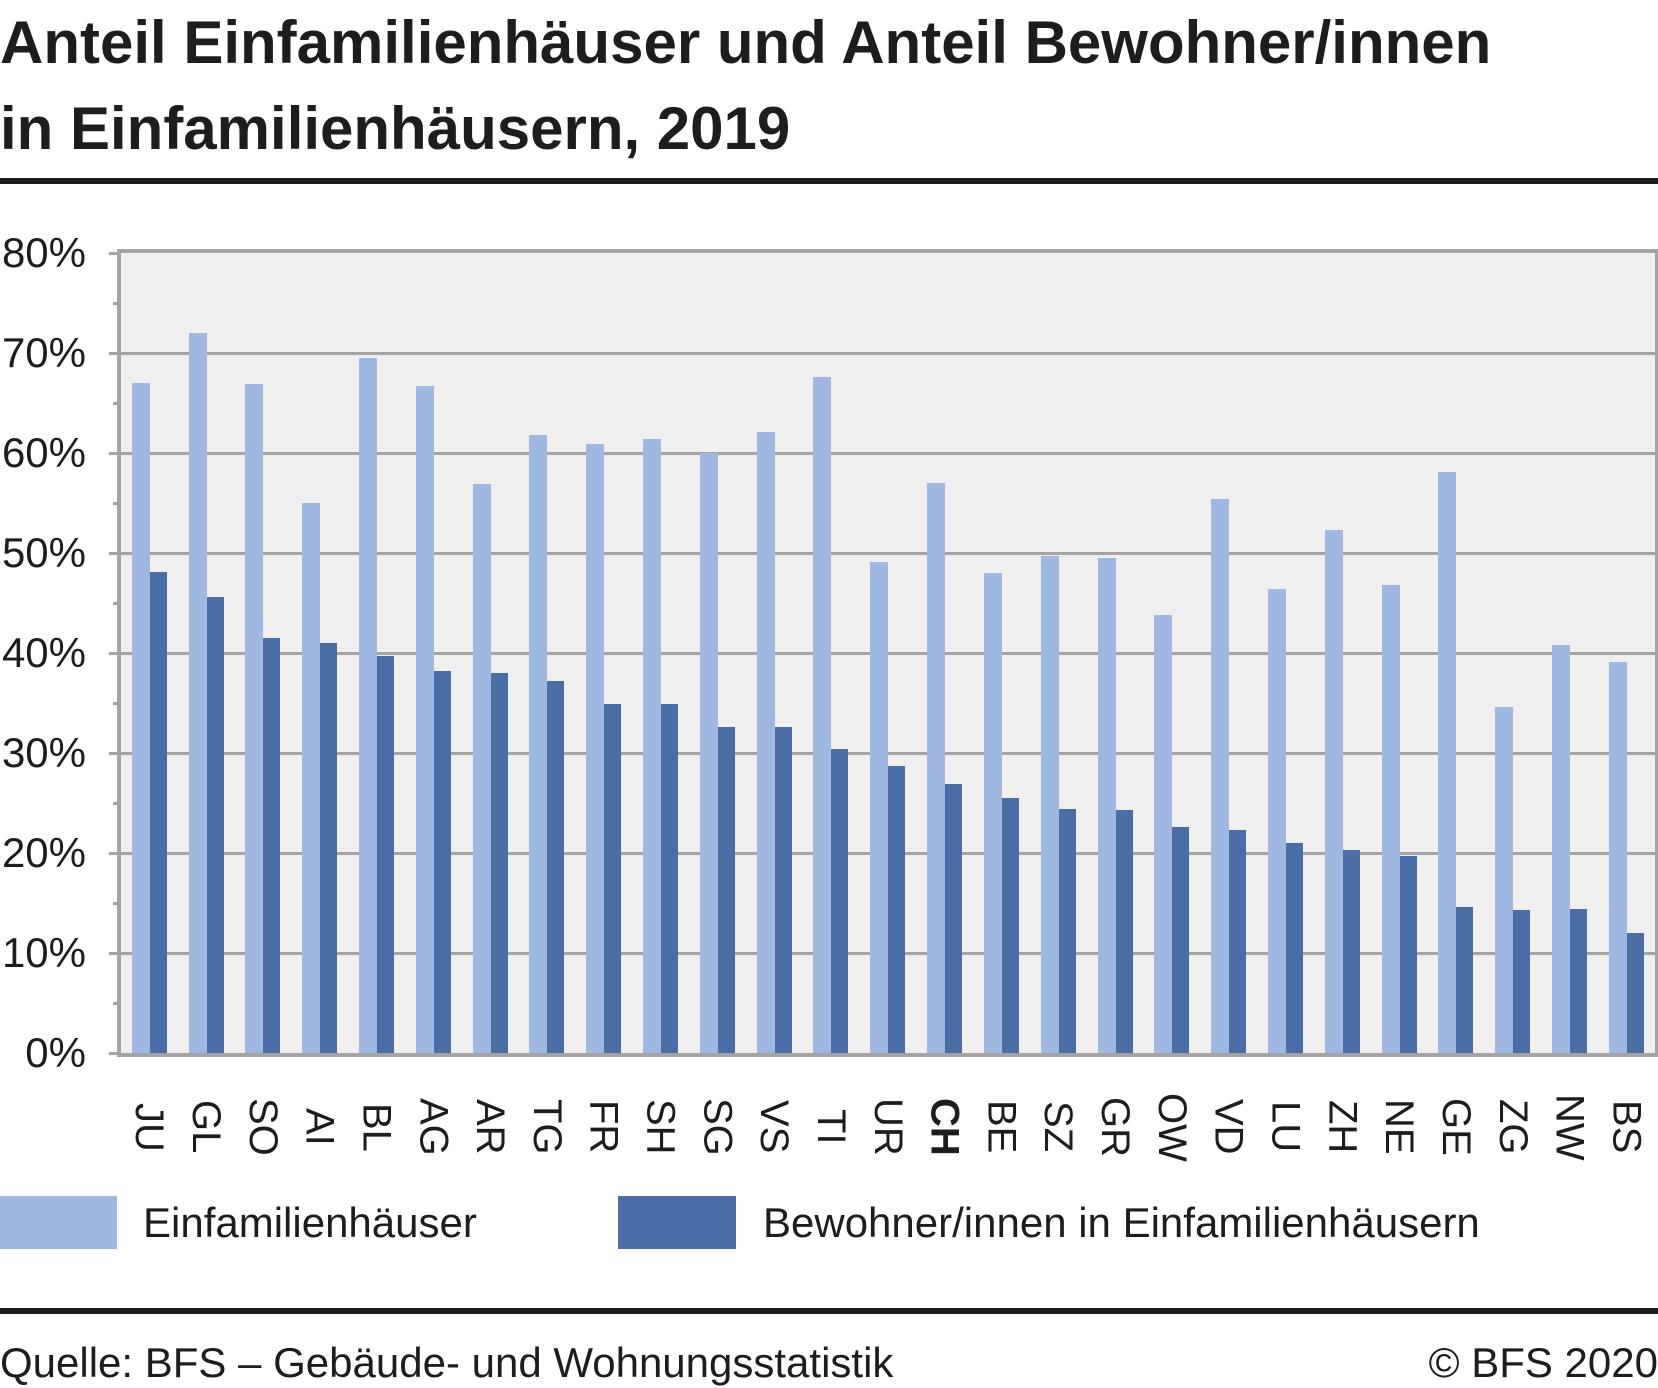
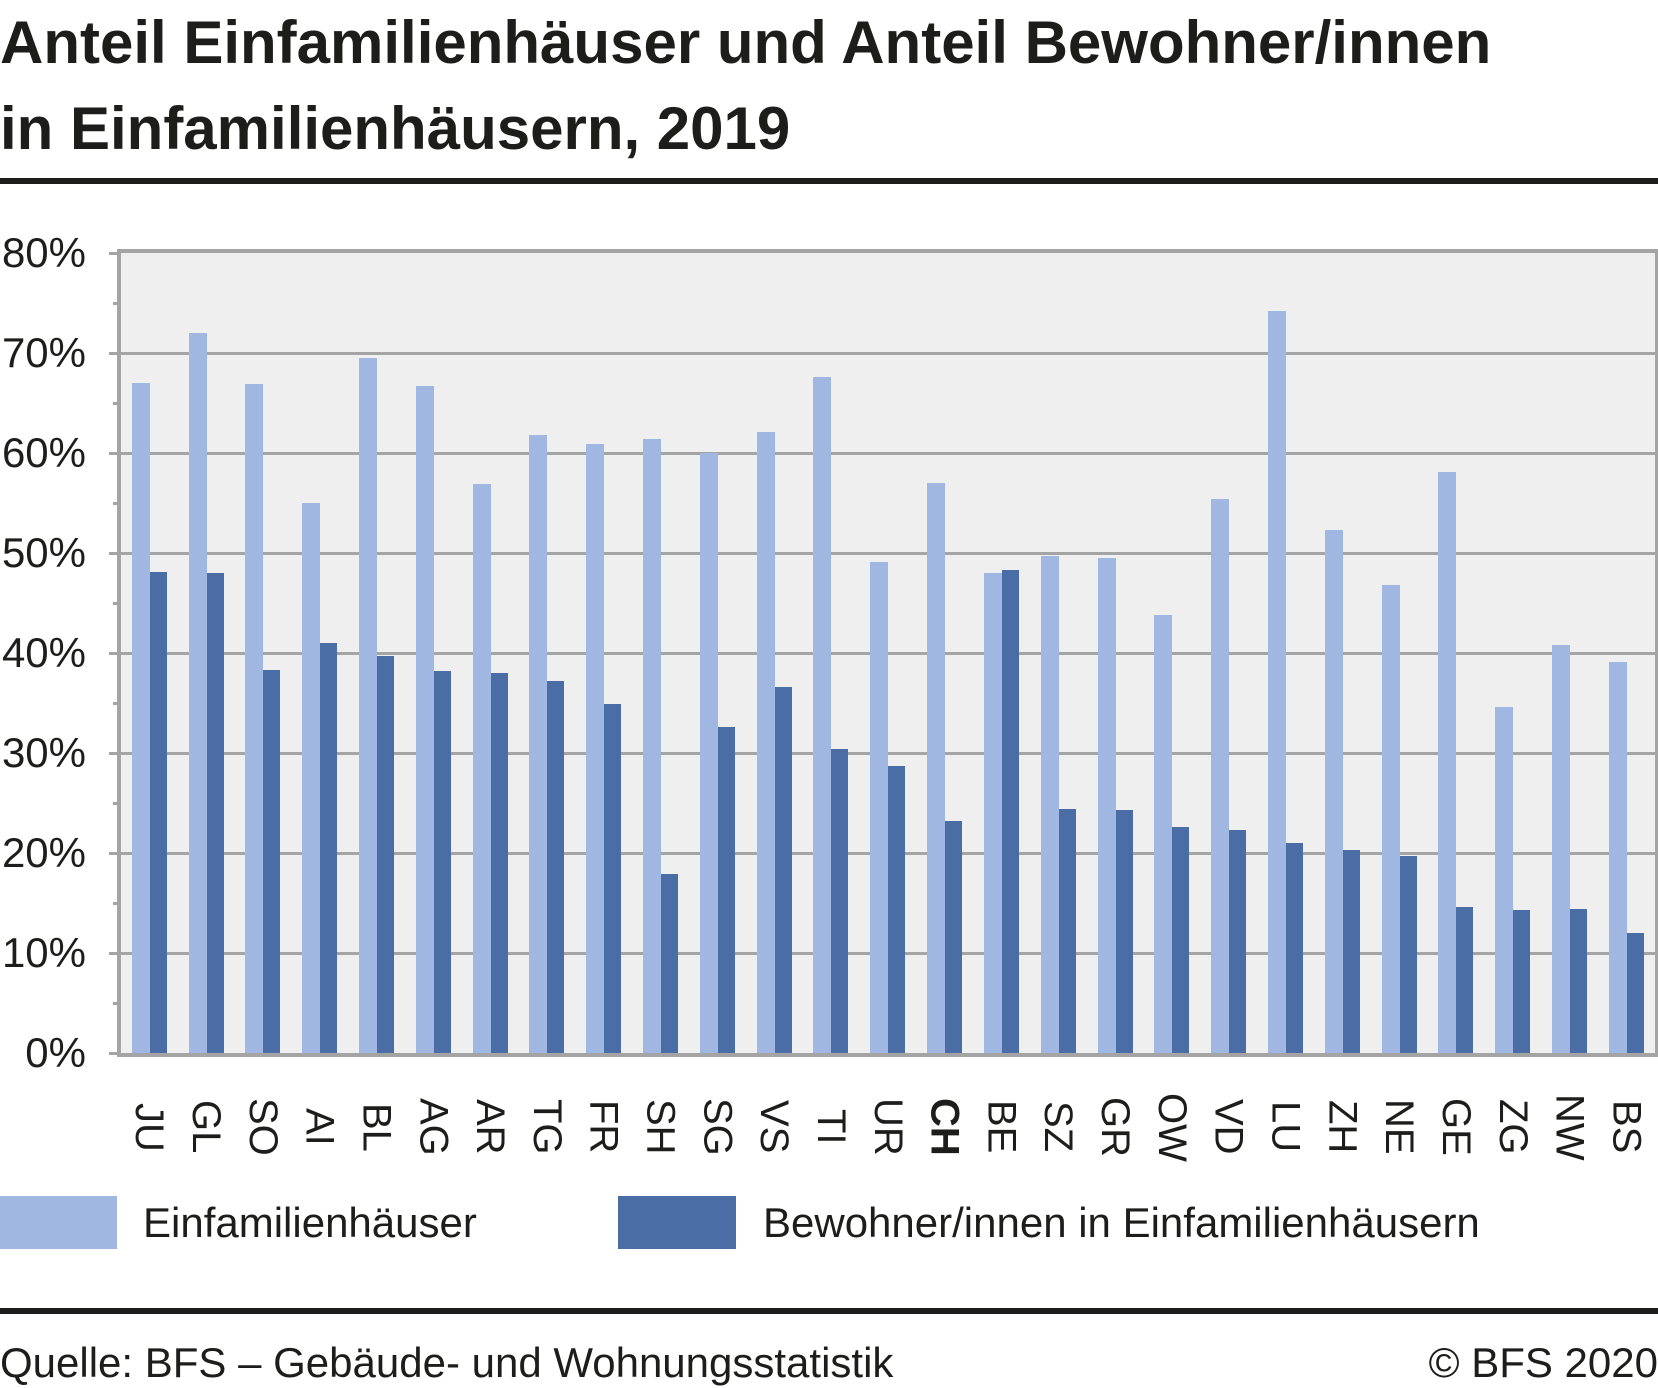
Bewohner/innen in Einfamilienhäusern/GL: 45.6% -> 48.0%
Bewohner/innen in Einfamilienhäusern/SO: 41.5% -> 38.3%
Bewohner/innen in Einfamilienhäusern/SH: 34.9% -> 17.9%
Bewohner/innen in Einfamilienhäusern/VS: 32.6% -> 36.6%
Bewohner/innen in Einfamilienhäusern/CH: 26.9% -> 23.2%
Bewohner/innen in Einfamilienhäusern/BE: 25.5% -> 48.3%
Einfamilienhäuser/LU: 46.4% -> 74.2%
